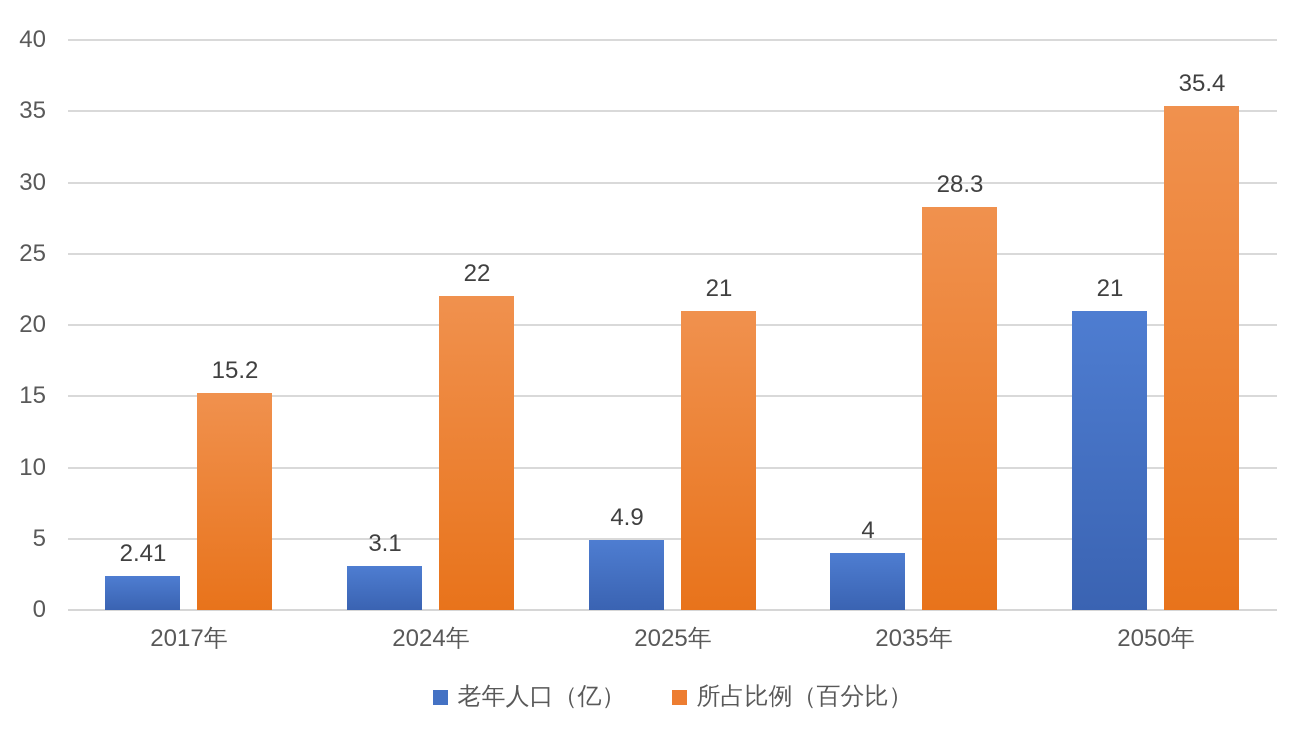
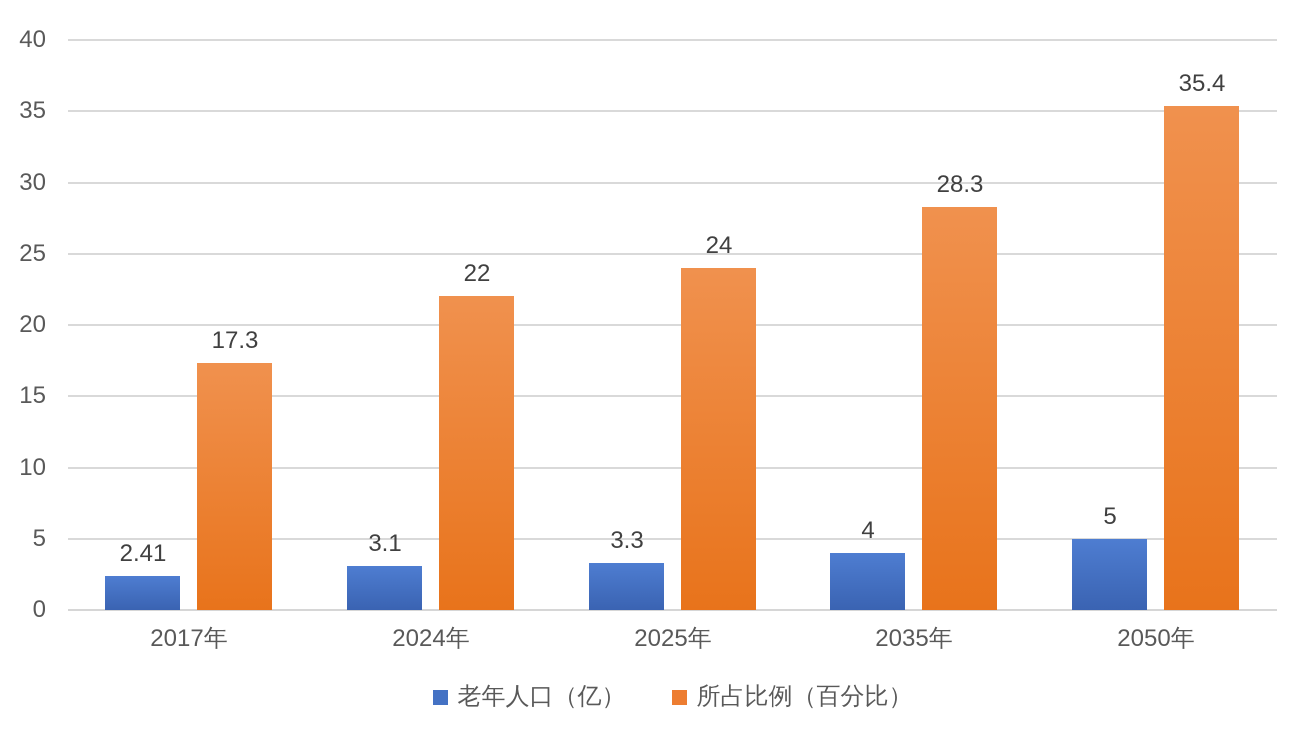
所占比例（百分比）/2017年: 15.2 -> 17.3
老年人口（亿）/2025年: 4.9 -> 3.3
所占比例（百分比）/2025年: 21 -> 24
老年人口（亿）/2050年: 21 -> 5
